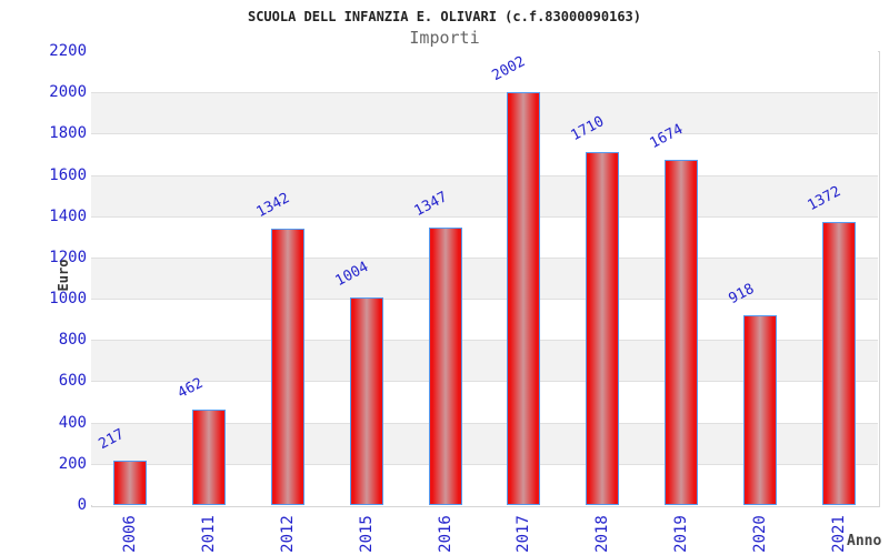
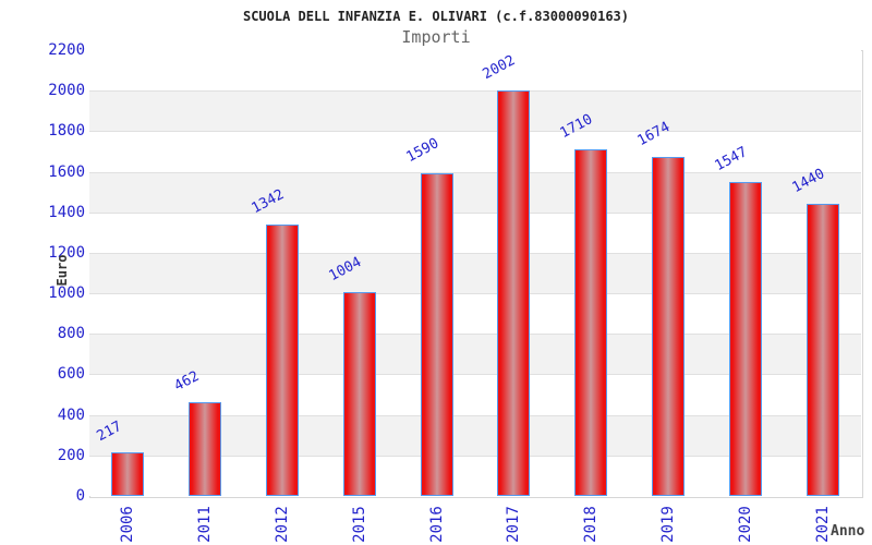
2016: 1347 -> 1590
2020: 918 -> 1547
2021: 1372 -> 1440
